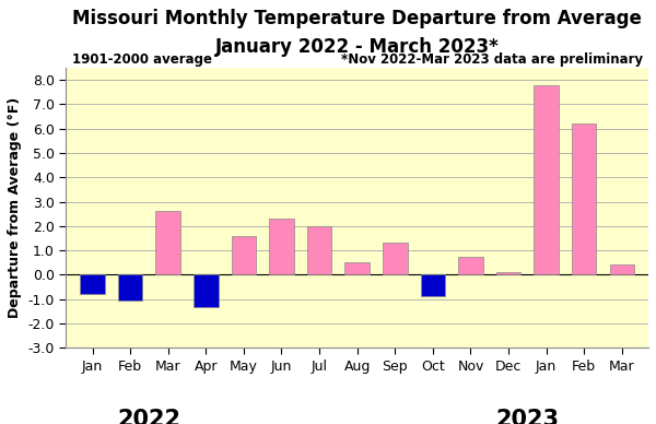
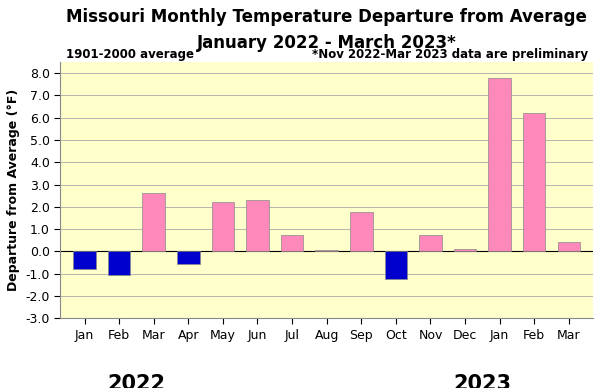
Apr: -1.35 -> -0.55
May: 1.60 -> 2.20
Jul: 2.00 -> 0.75
Aug: 0.50 -> 0.05
Sep: 1.30 -> 1.75
Oct: -0.90 -> -1.25
